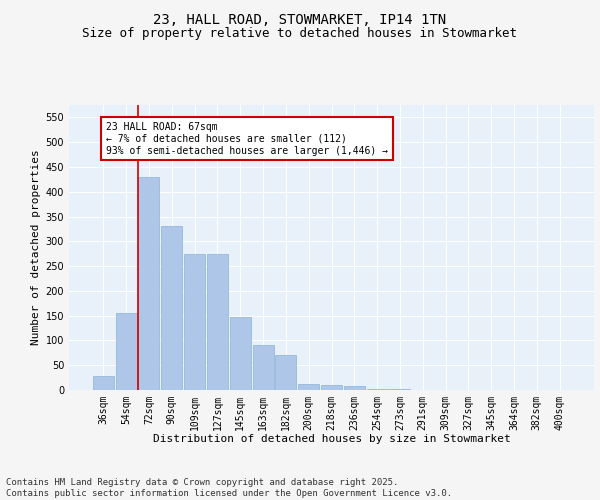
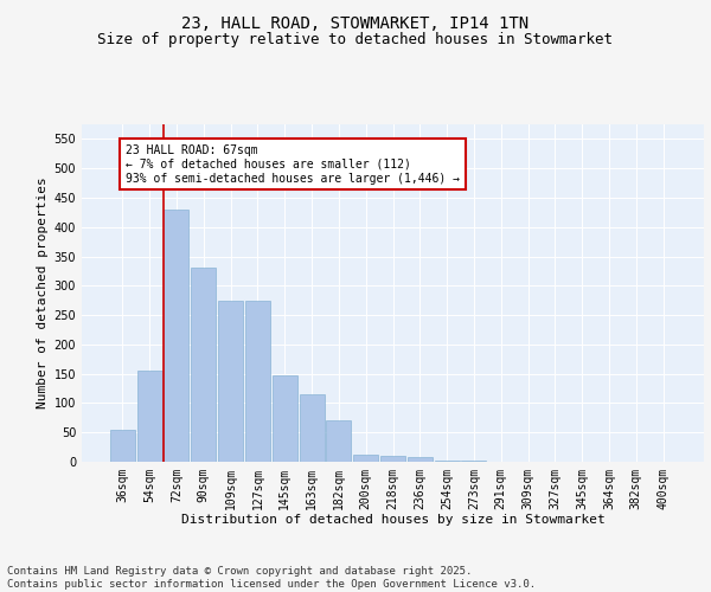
36sqm: 28 -> 55
163sqm: 90 -> 115
